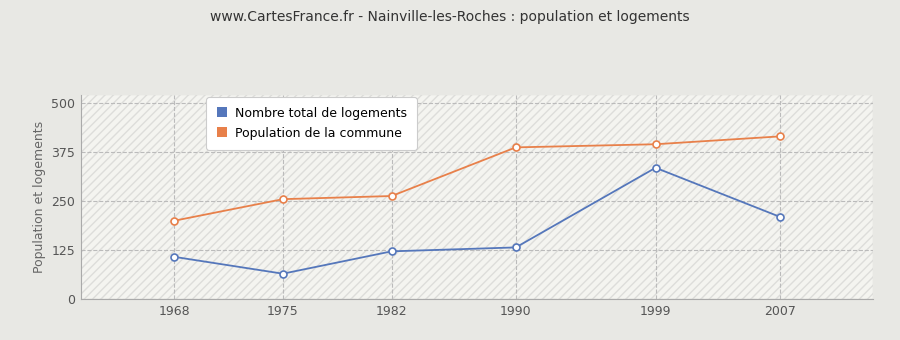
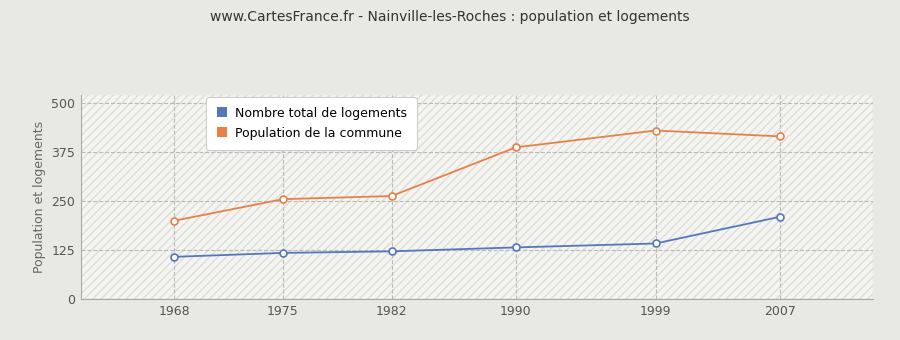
Nombre total de logements/1975: 65 -> 118
Nombre total de logements/1999: 335 -> 142
Population de la commune/1999: 395 -> 430
